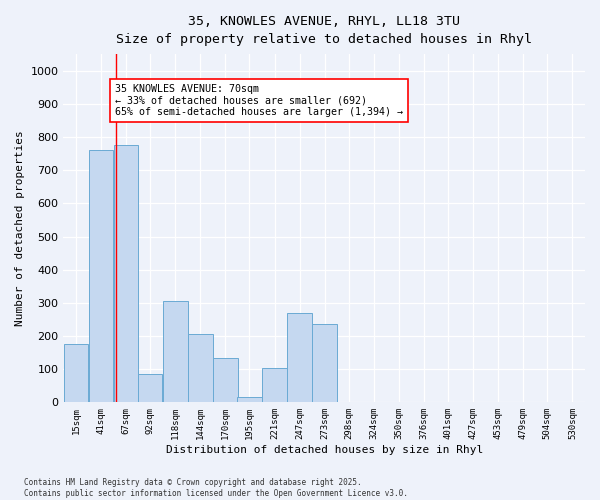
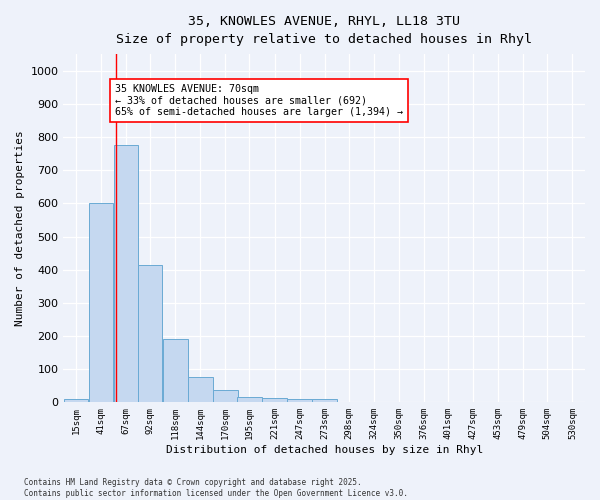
15sqm: 175 -> 10
41sqm: 760 -> 600
92sqm: 85 -> 415
118sqm: 305 -> 190
144sqm: 205 -> 75
170sqm: 135 -> 37
221sqm: 105 -> 12
247sqm: 270 -> 10
273sqm: 235 -> 10
